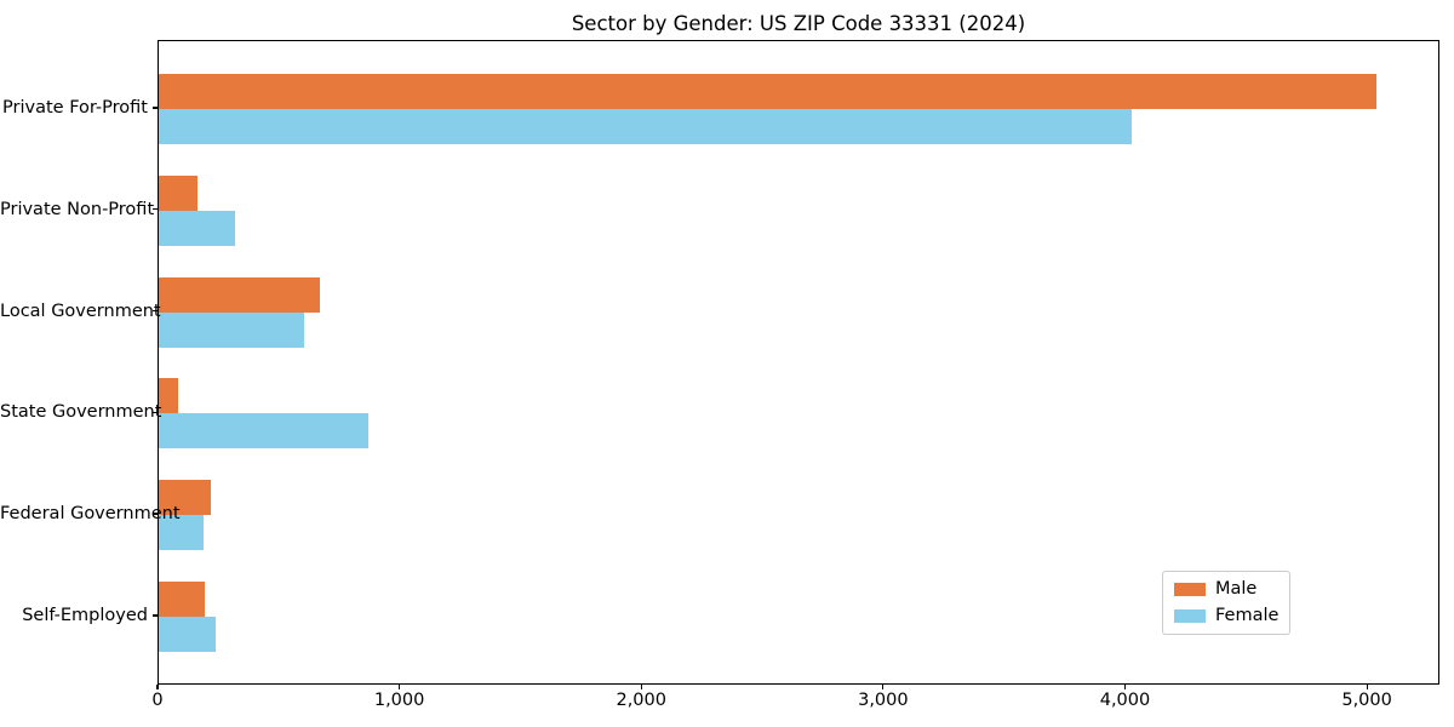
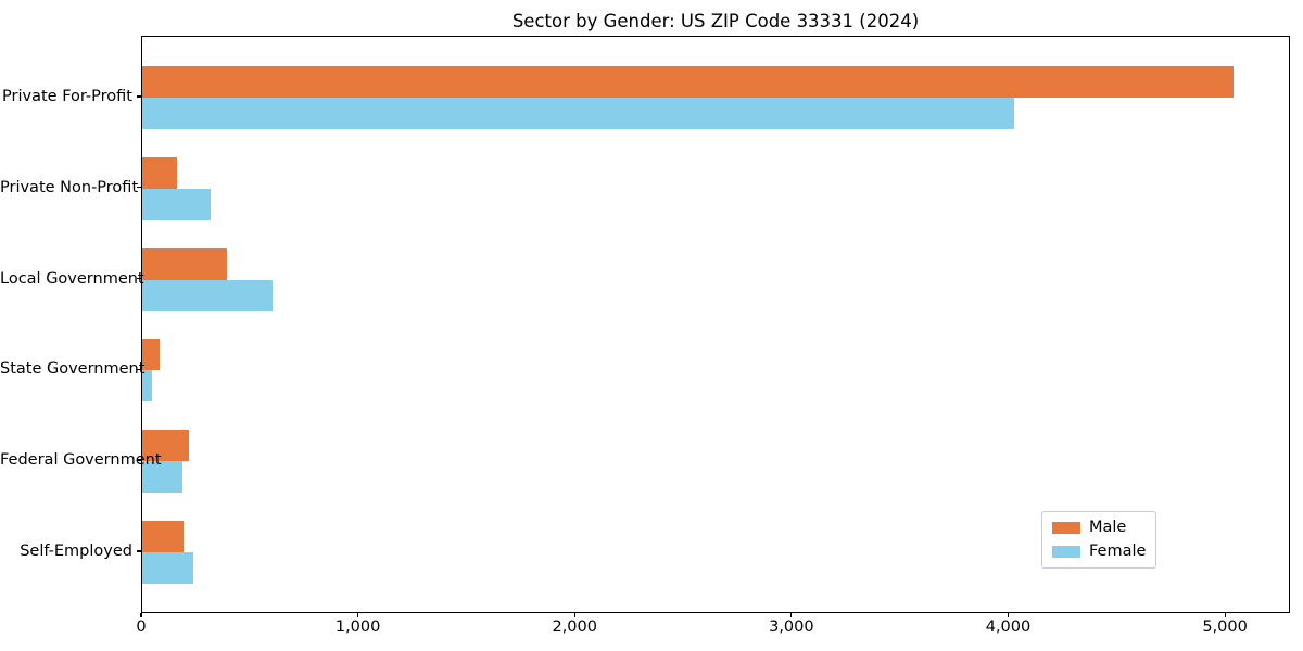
Male/Local Government: 670 -> 390
Female/State Government: 870 -> 40
